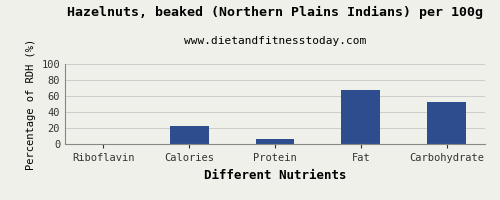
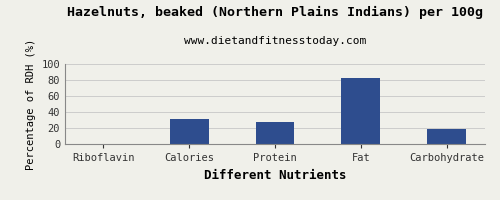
Calories: 22 -> 31
Protein: 6 -> 28
Fat: 68 -> 82
Carbohydrate: 52 -> 19
